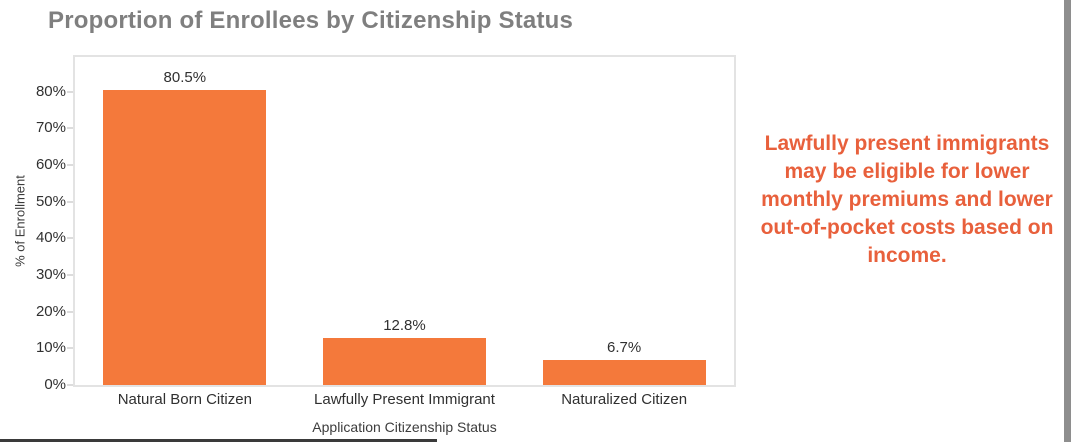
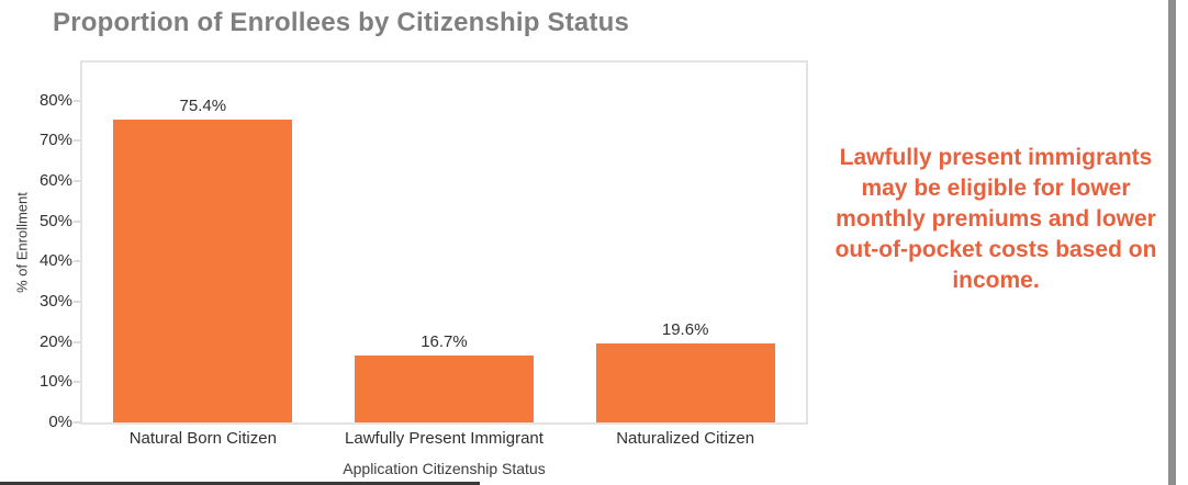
Natural Born Citizen: 80.5% -> 75.4%
Lawfully Present Immigrant: 12.8% -> 16.7%
Naturalized Citizen: 6.7% -> 19.6%
